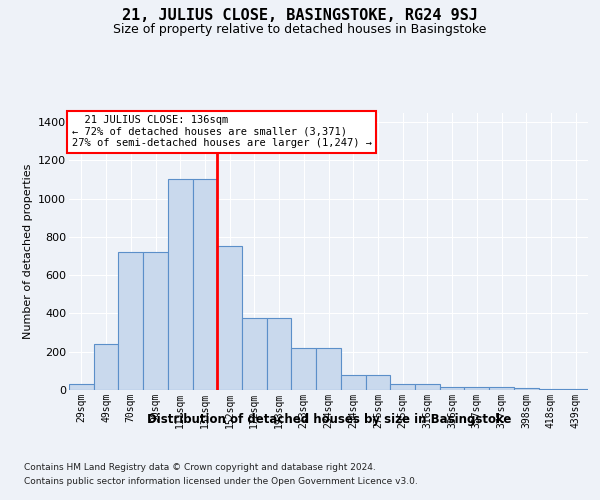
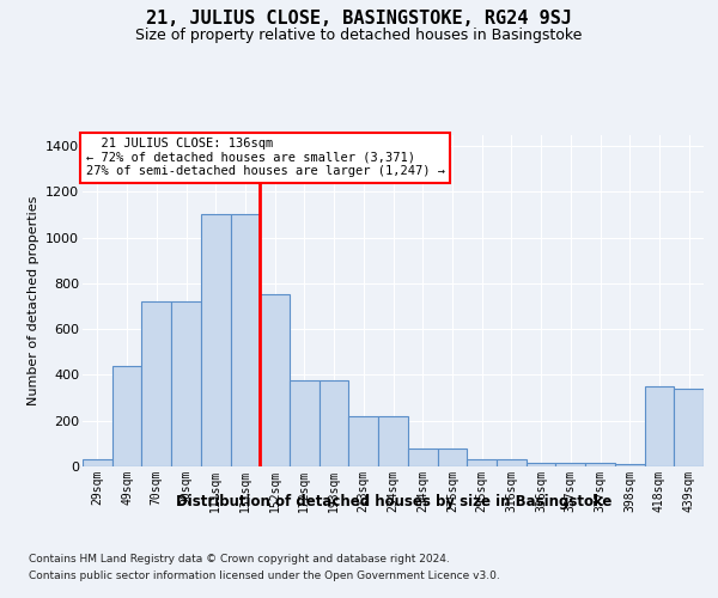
49sqm: 240 -> 440
418sqm: 0 -> 350
439sqm: 0 -> 340
